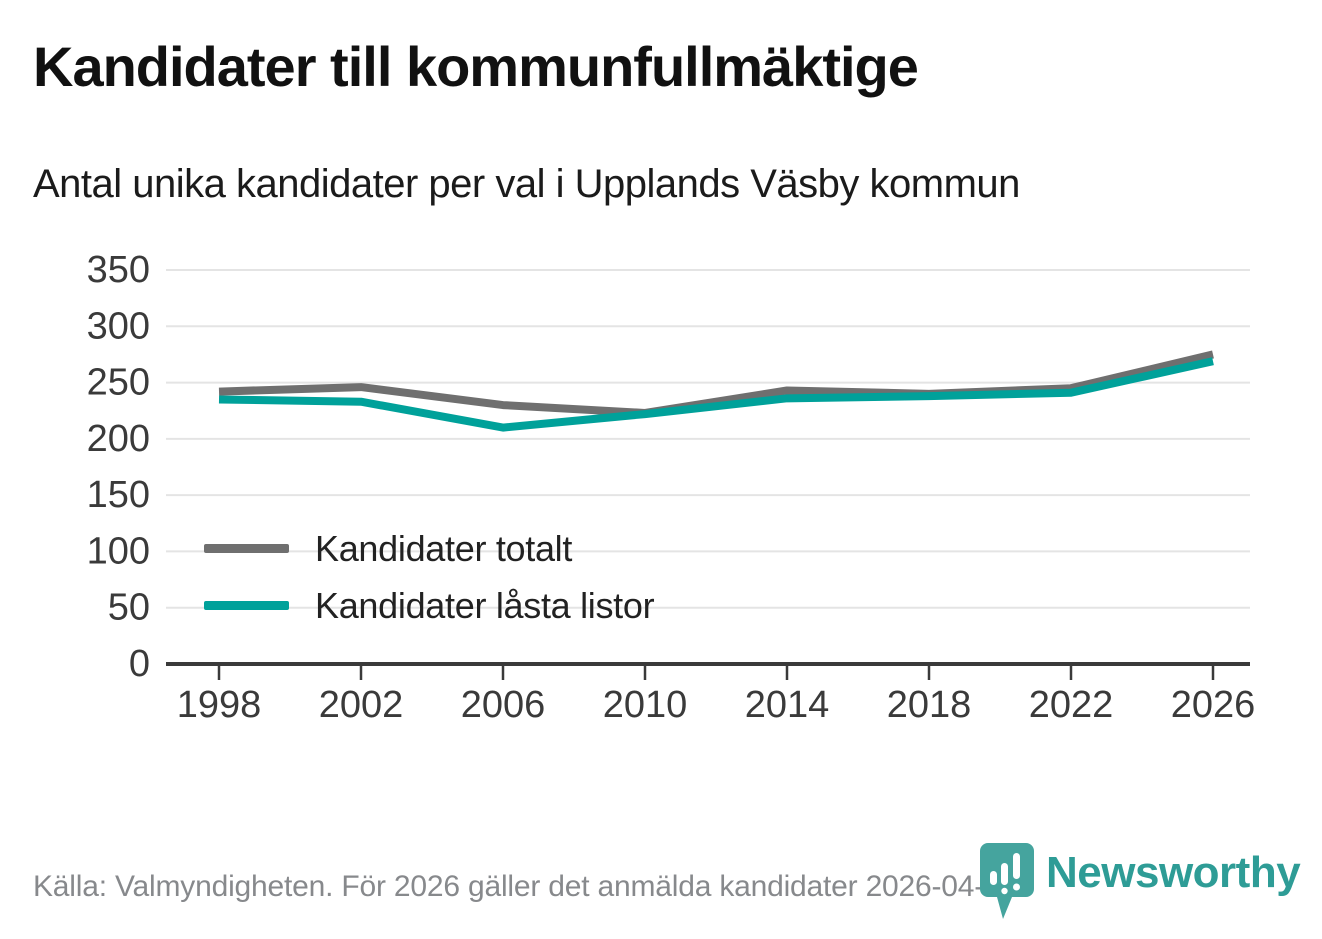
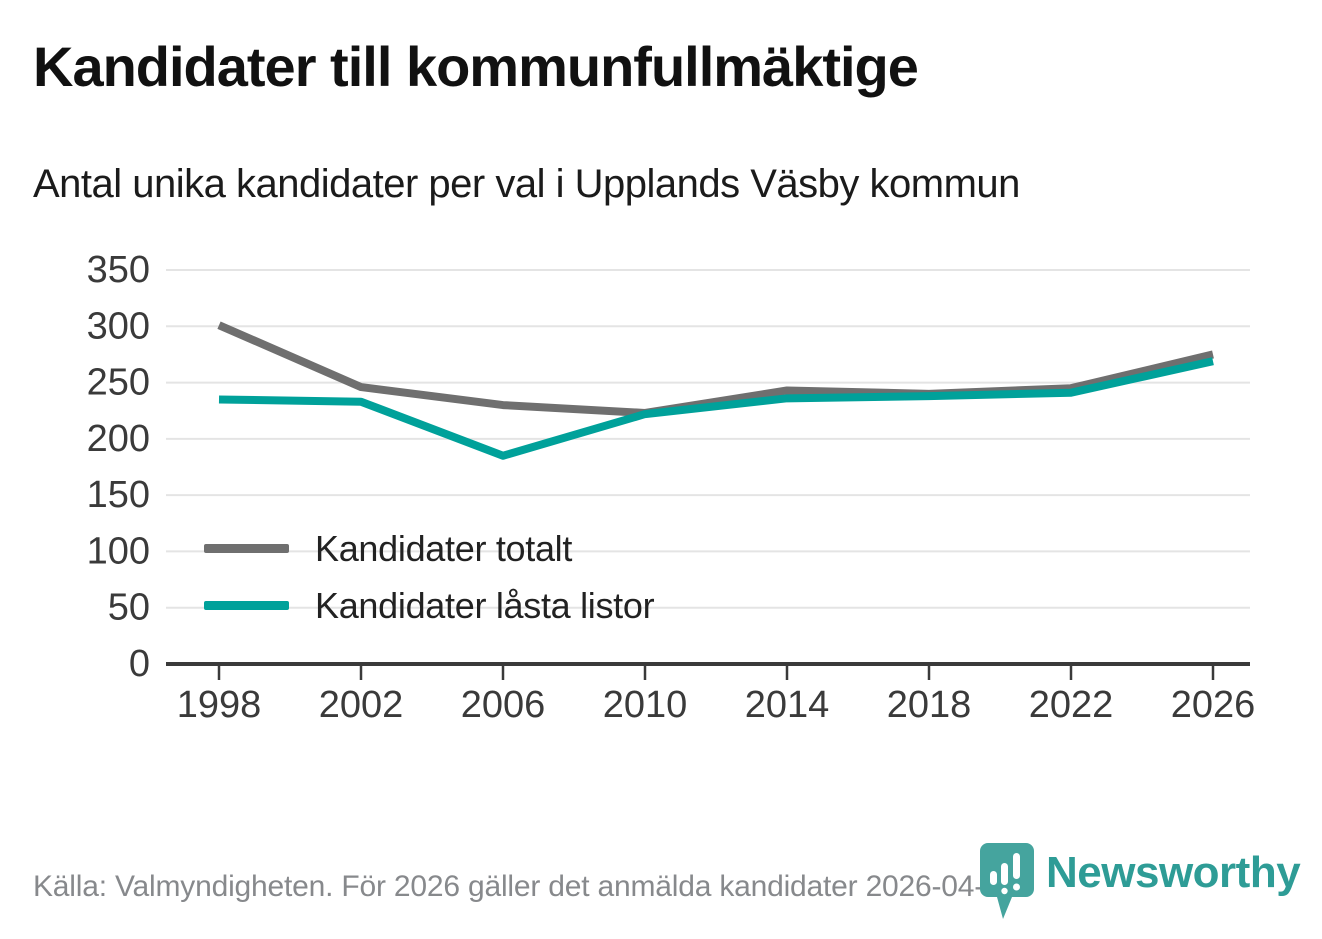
Kandidater totalt/1998: 242 -> 301
Kandidater låsta listor/2006: 210 -> 185
